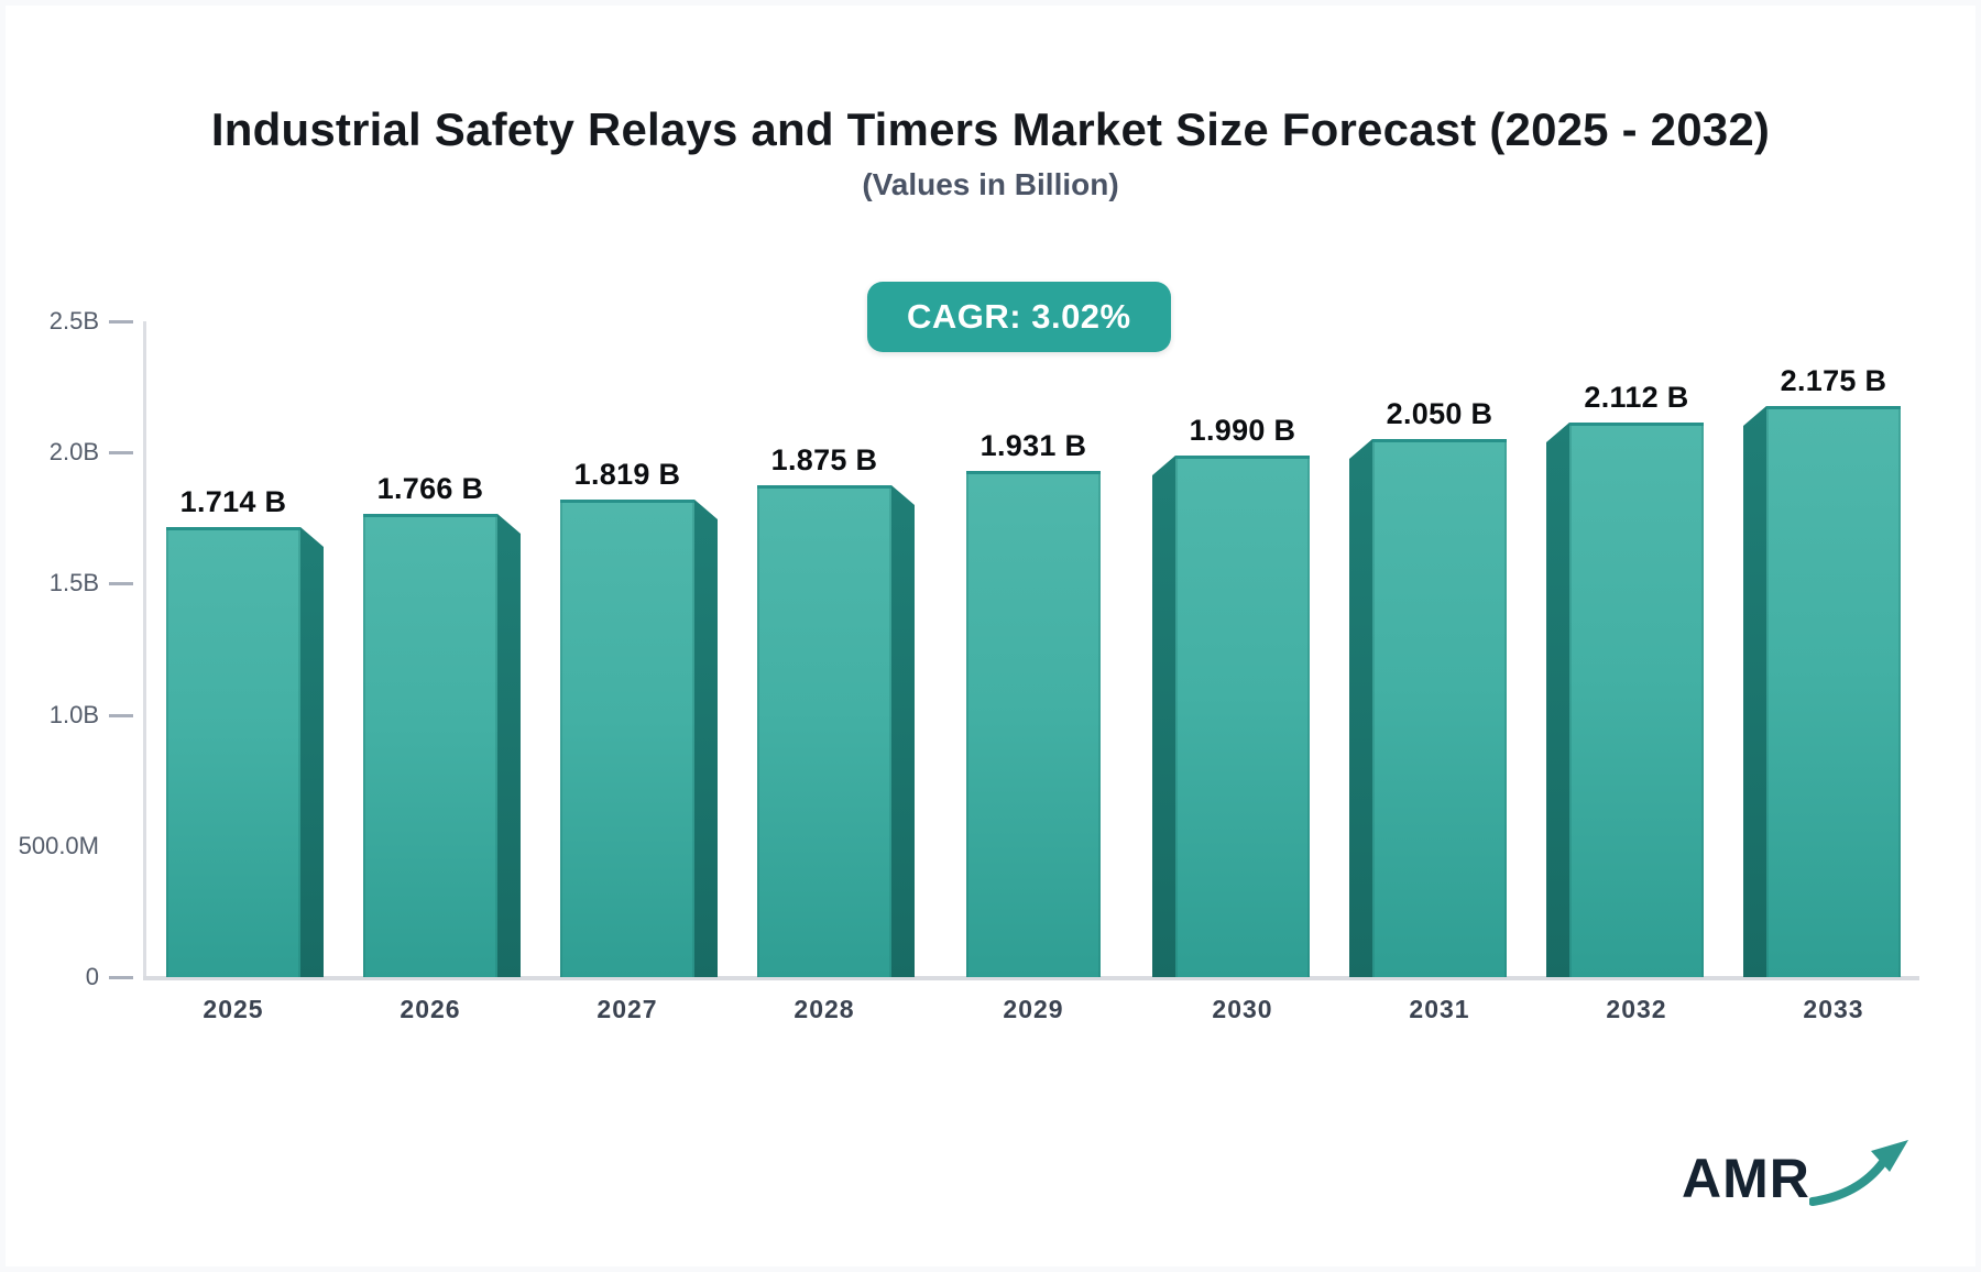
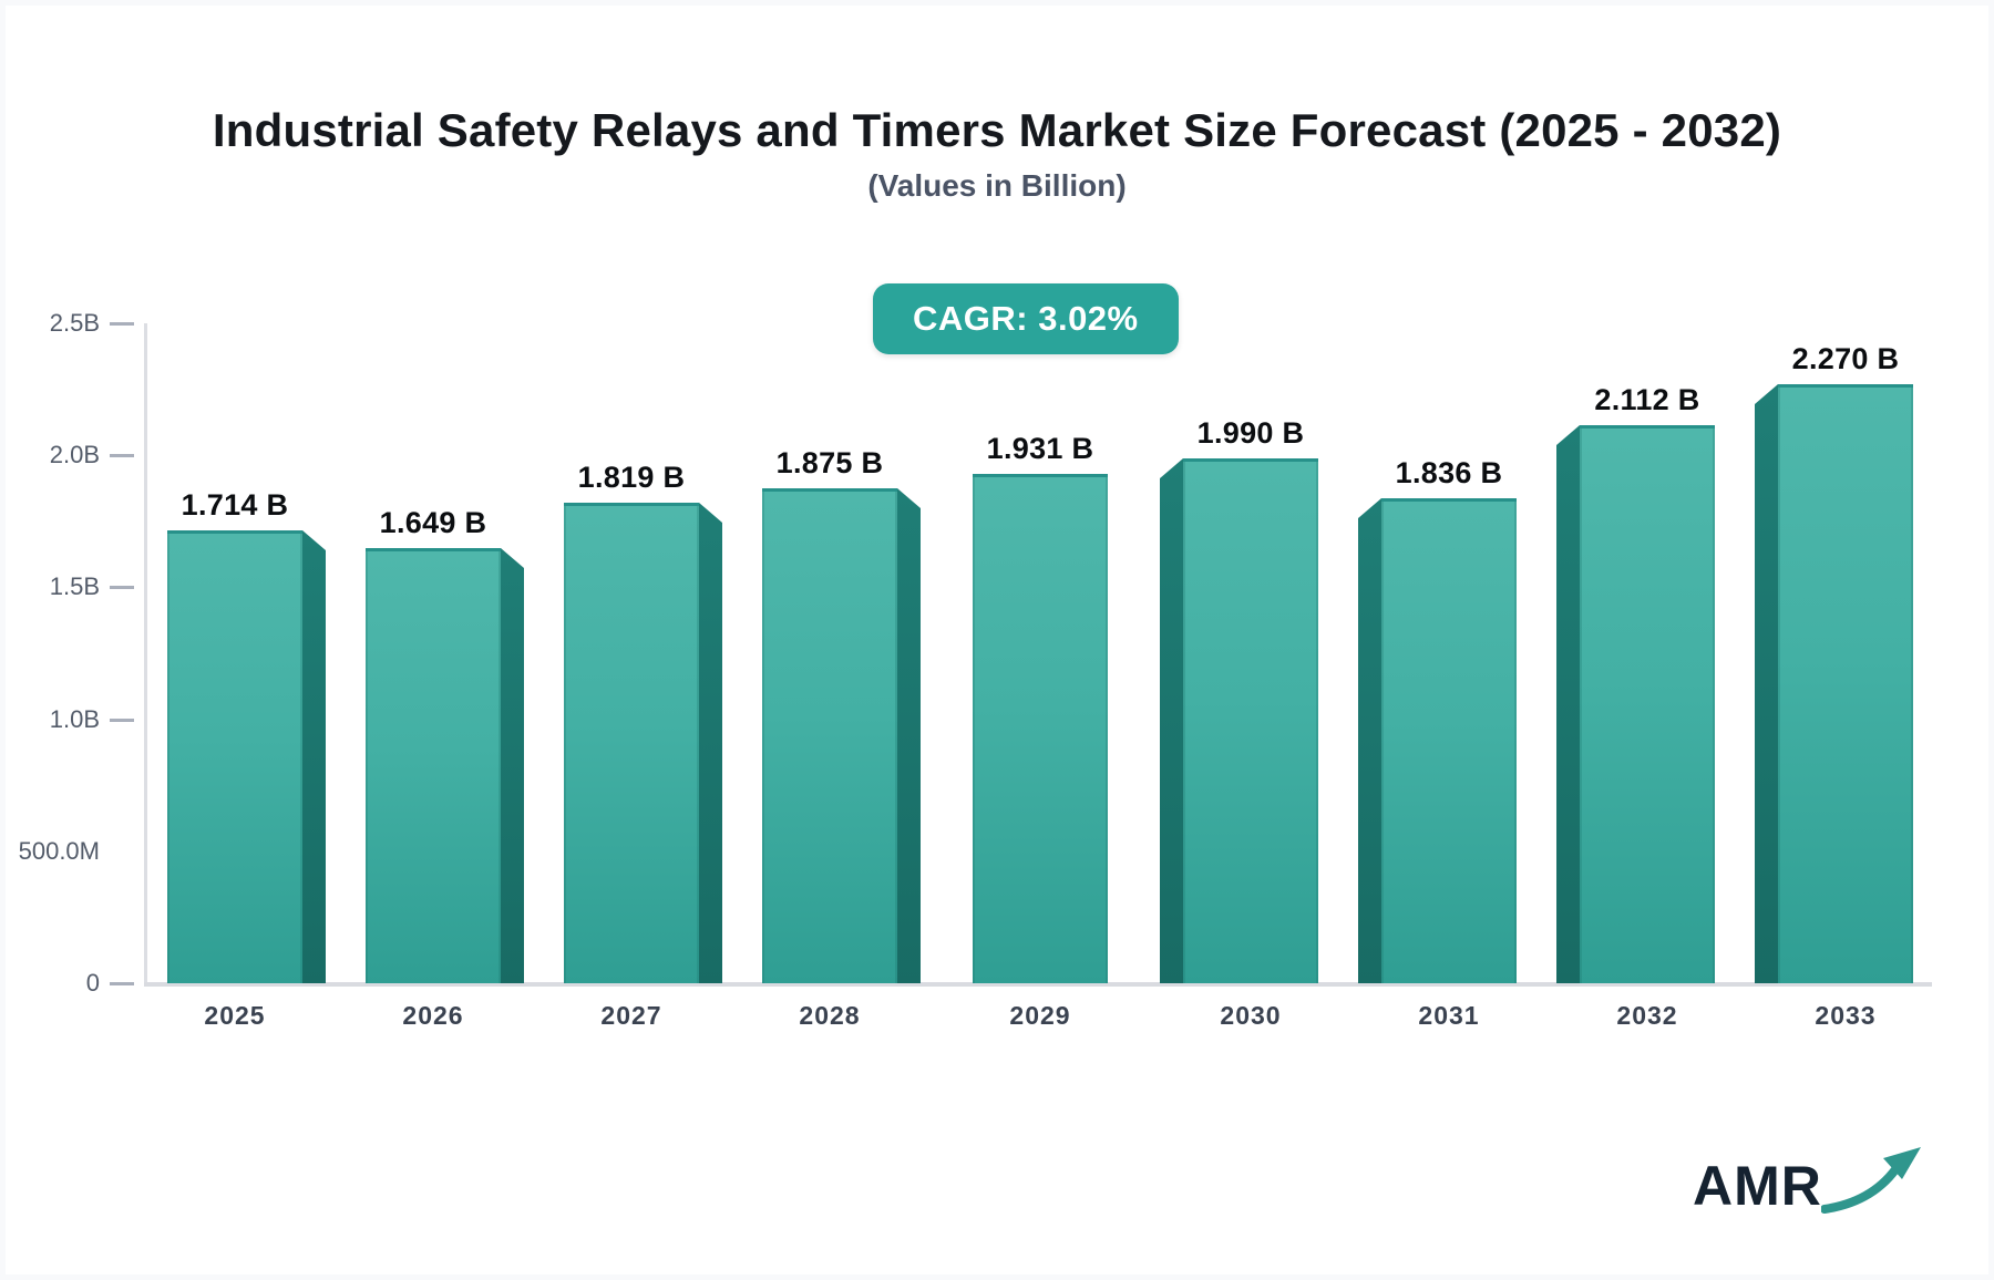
2026: 1.766 -> 1.649
2031: 2.050 -> 1.836
2033: 2.175 -> 2.270
